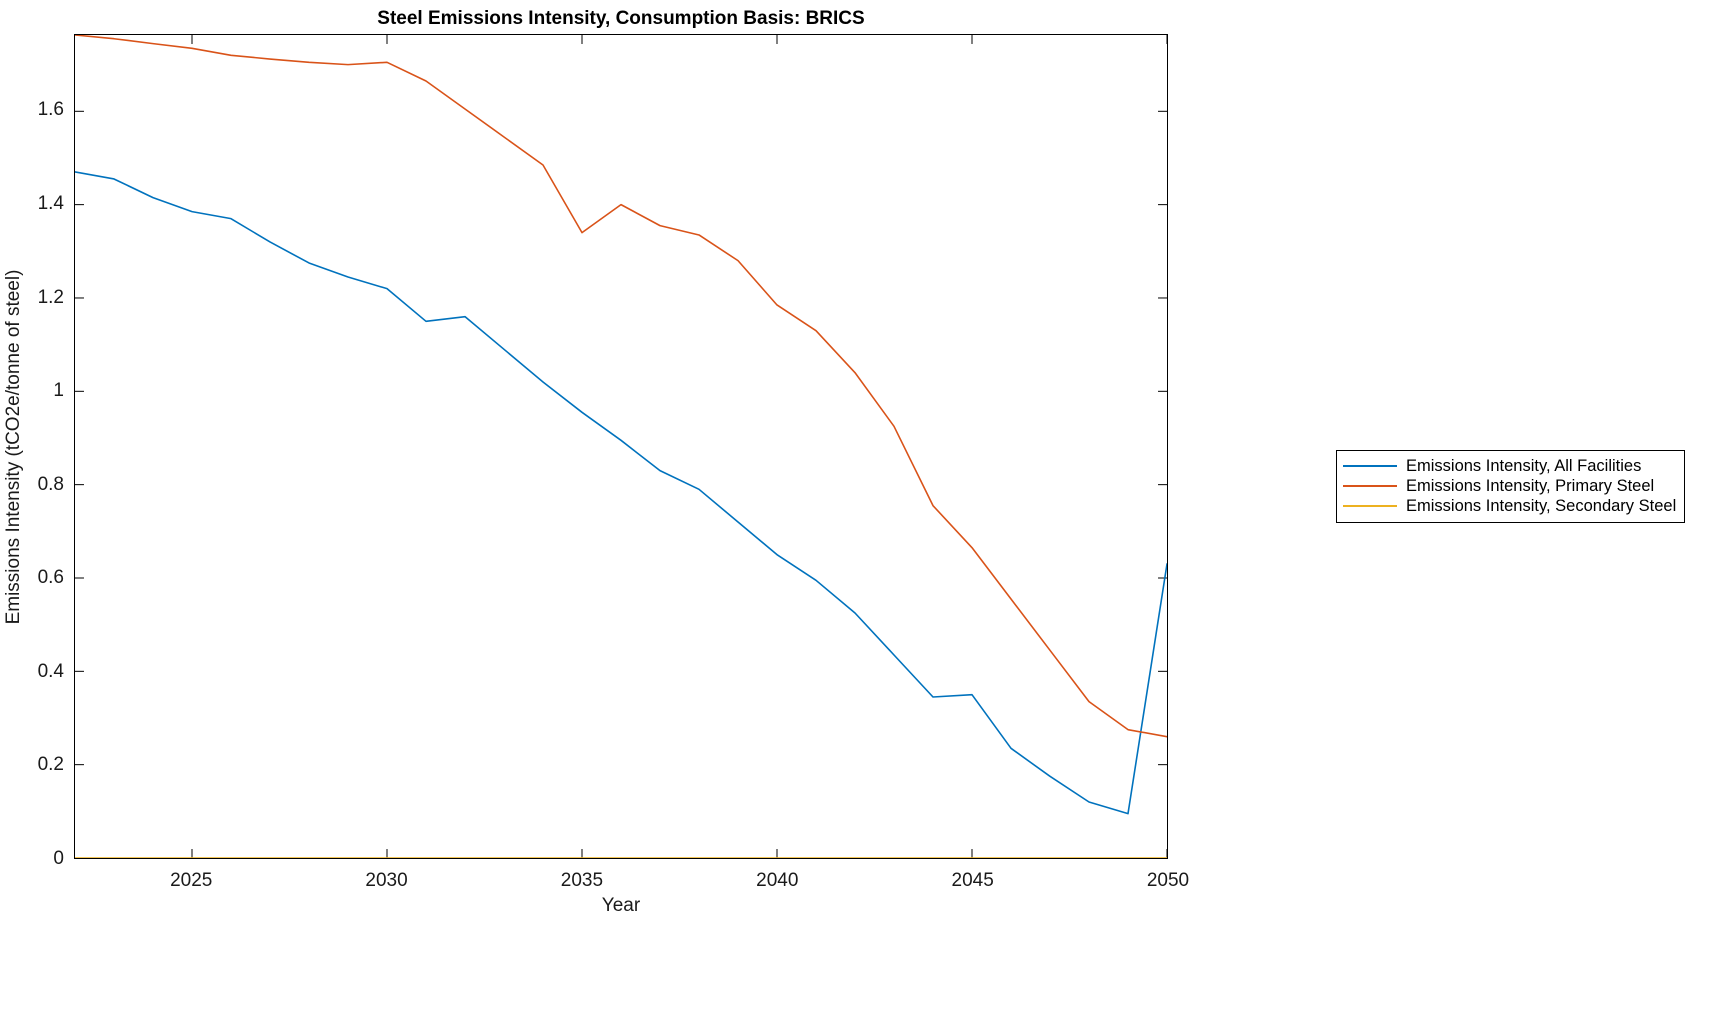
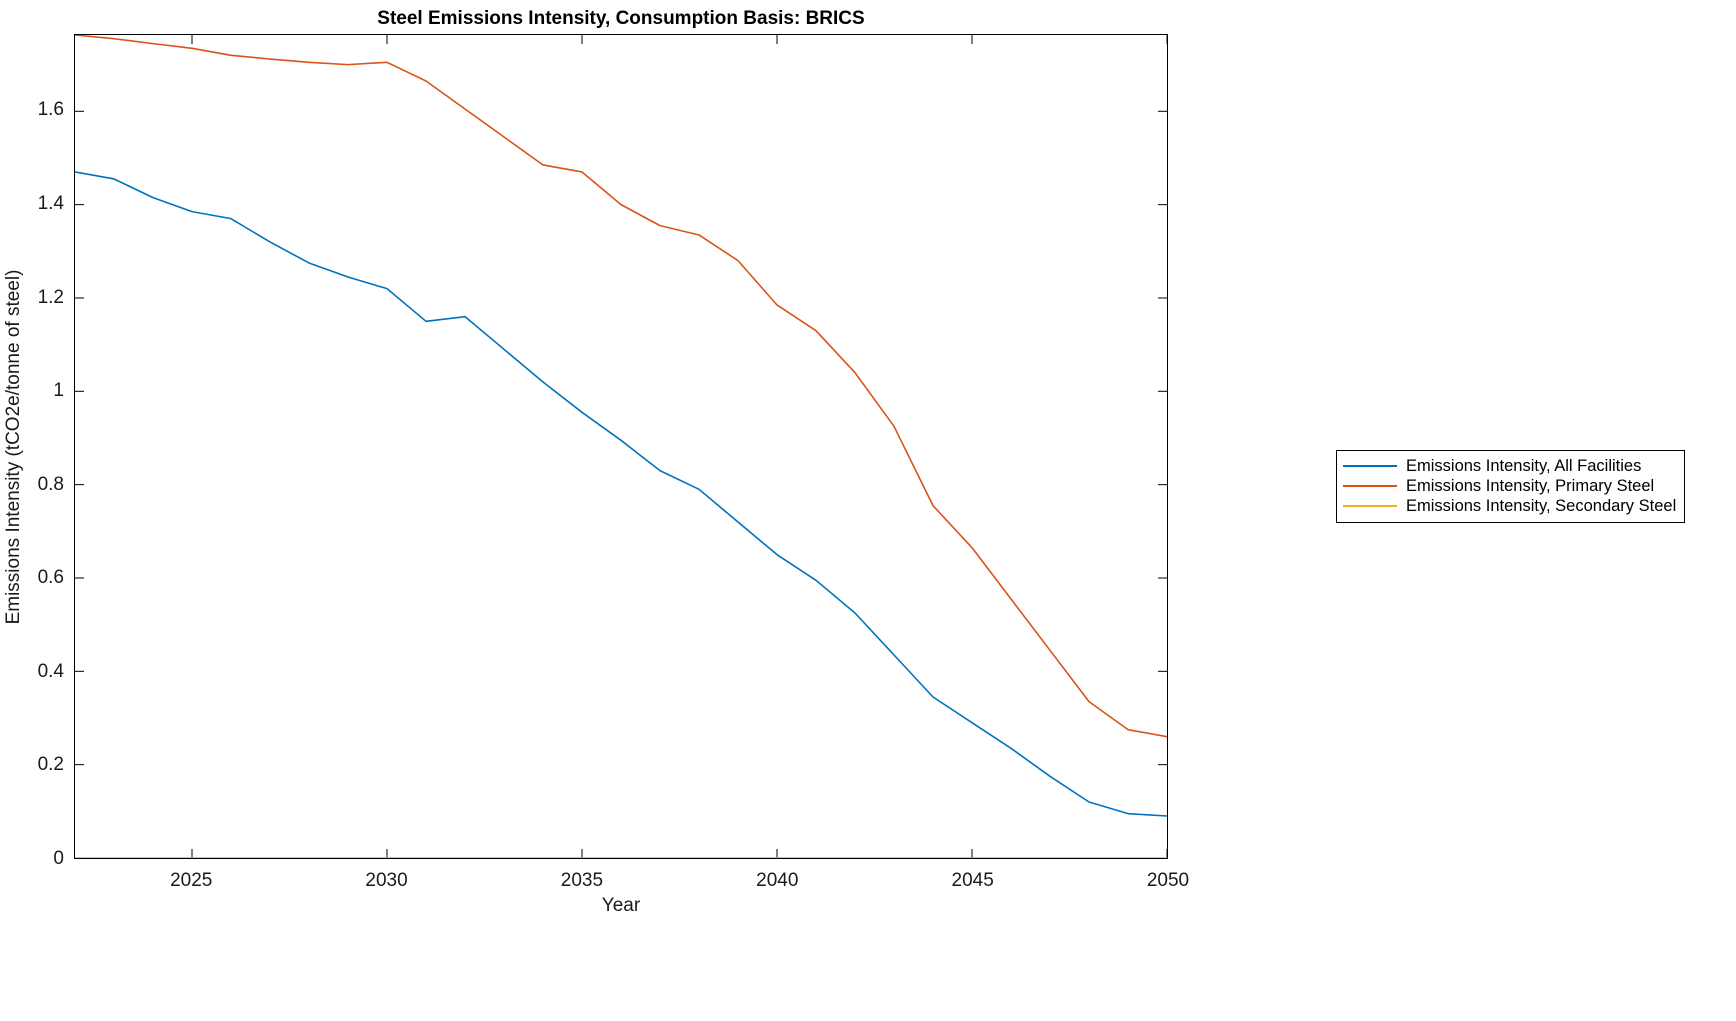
Emissions Intensity, Primary Steel/2035: 1.34 -> 1.47
Emissions Intensity, All Facilities/2045: 0.35 -> 0.29
Emissions Intensity, All Facilities/2050: 0.63 -> 0.09
